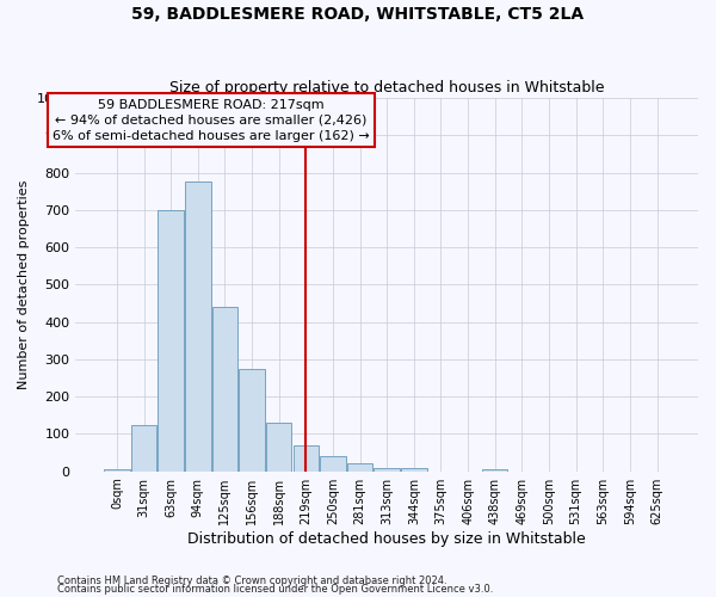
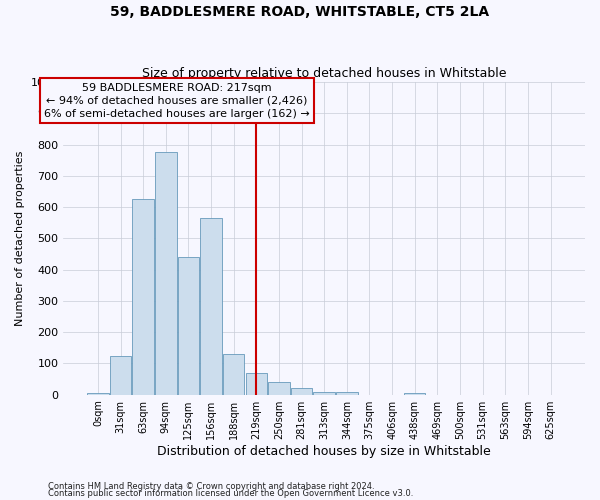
63sqm: 700 -> 625
156sqm: 275 -> 565
